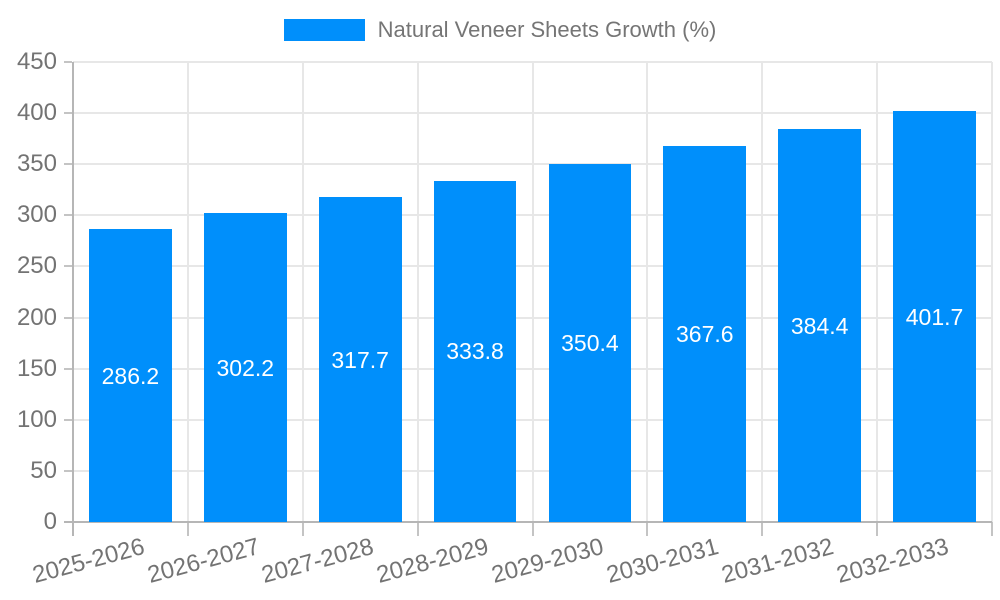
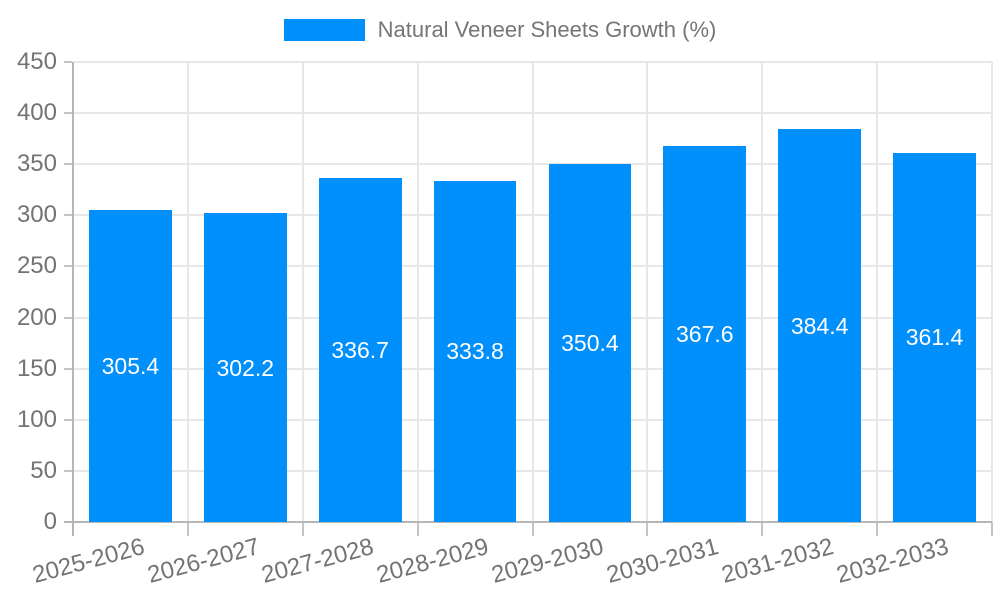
2025-2026: 286.2 -> 305.4
2027-2028: 317.7 -> 336.7
2032-2033: 401.7 -> 361.4
